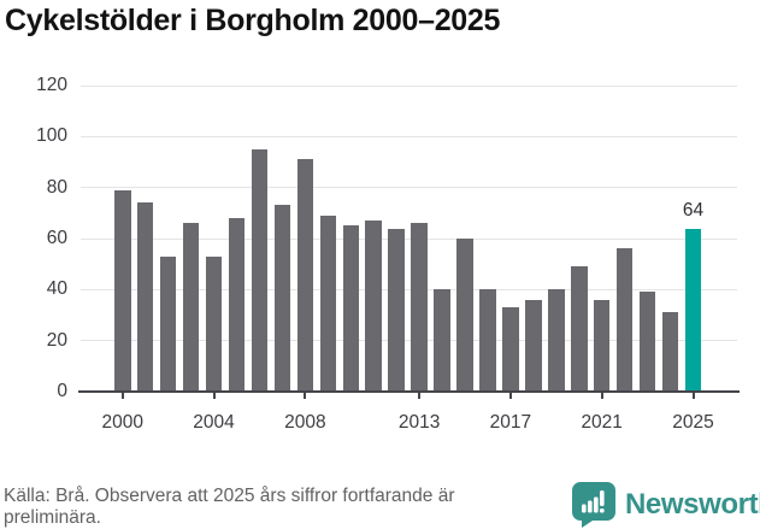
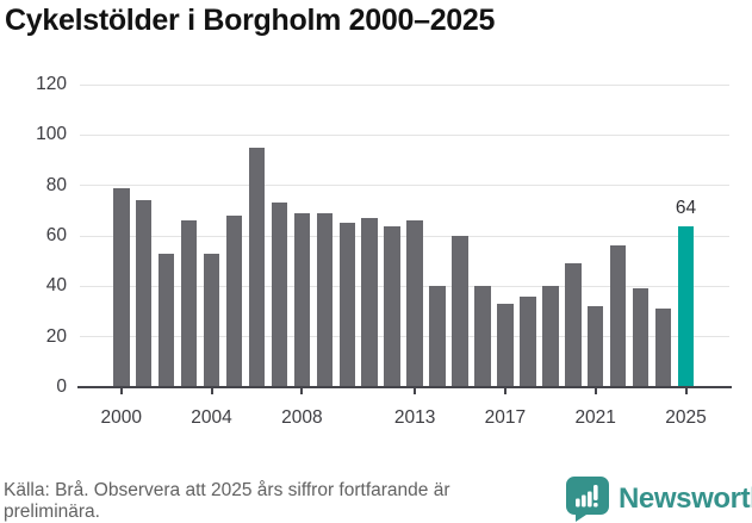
2008: 91 -> 69
2021: 36 -> 32
